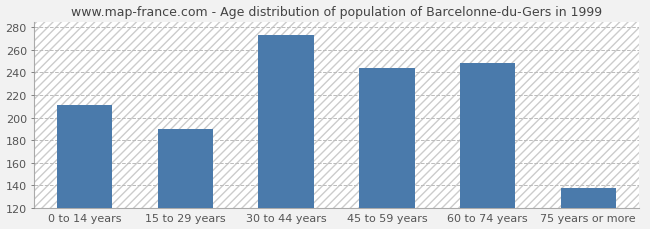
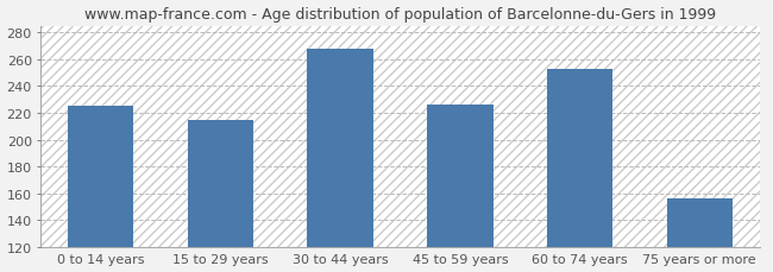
0 to 14 years: 211 -> 225
15 to 29 years: 190 -> 215
30 to 44 years: 273 -> 268
45 to 59 years: 244 -> 226
60 to 74 years: 248 -> 253
75 years or more: 138 -> 156
